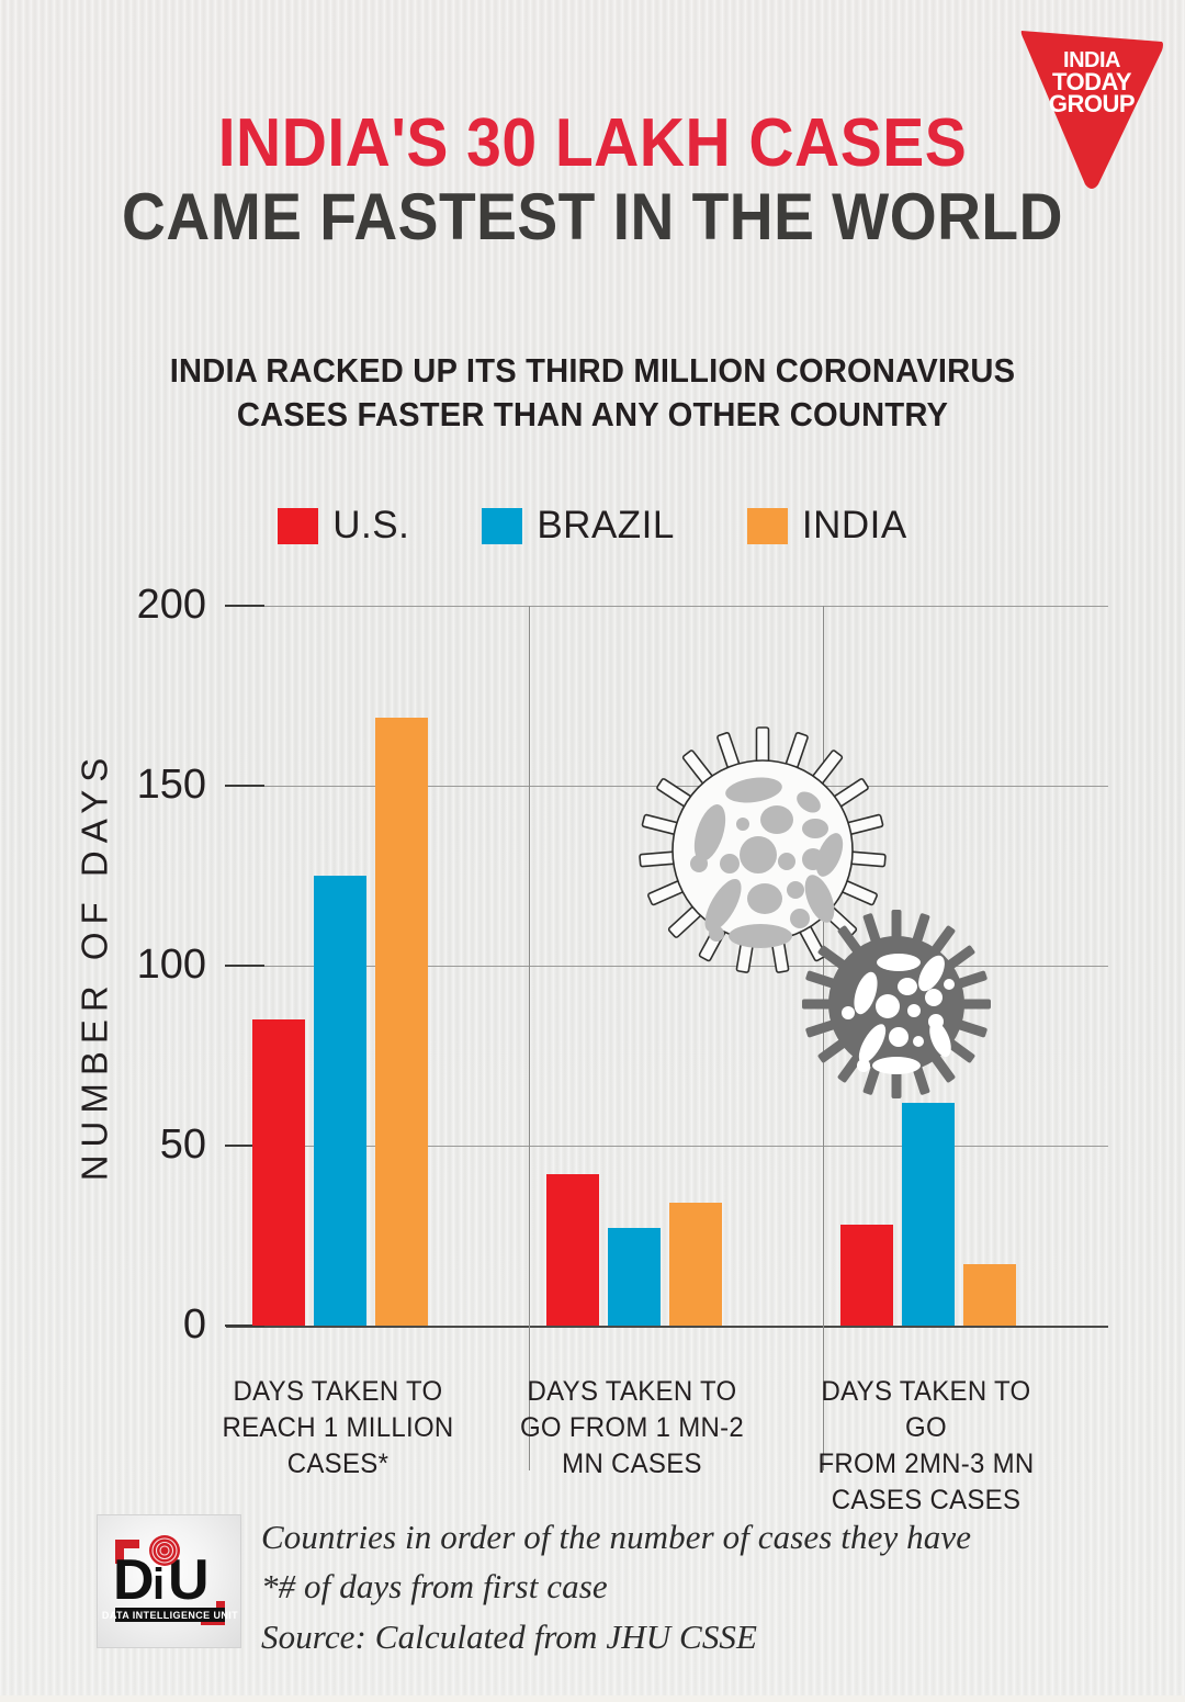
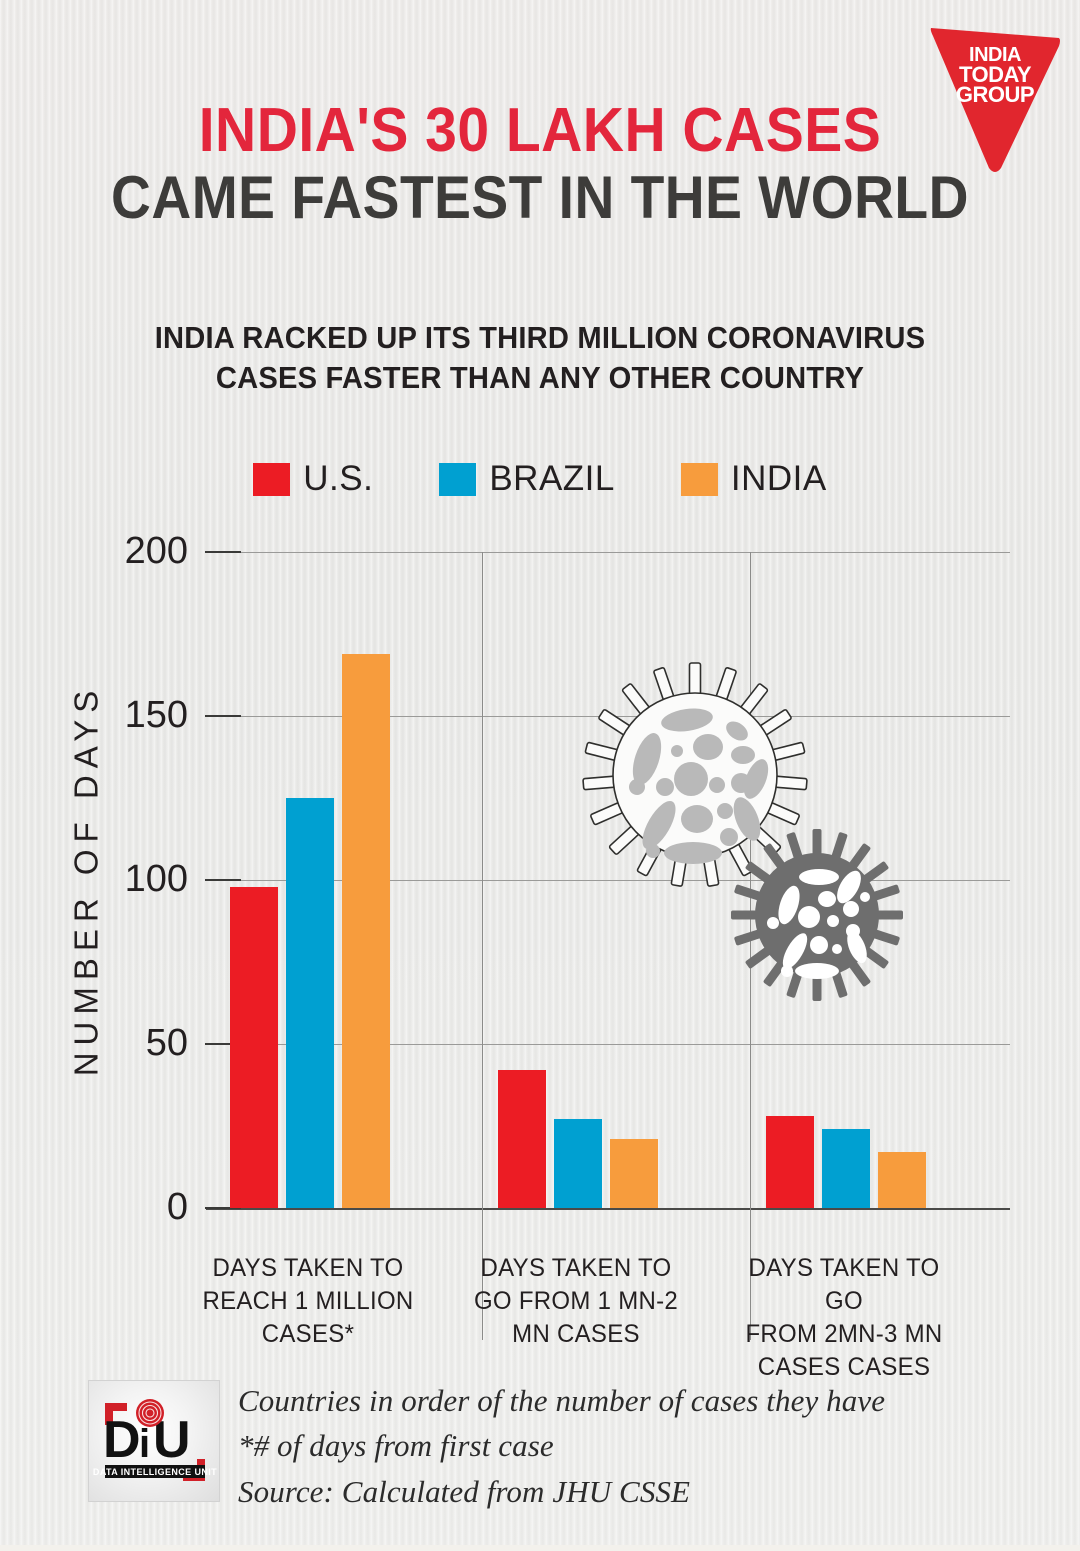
U.S./DAYS TAKEN TO REACH 1 MILLION CASES*: 85 -> 98
INDIA/DAYS TAKEN TO GO FROM 1 MN-2 MN CASES: 34 -> 21
BRAZIL/DAYS TAKEN TO GO FROM 2MN-3 MN CASES CASES: 62 -> 24
